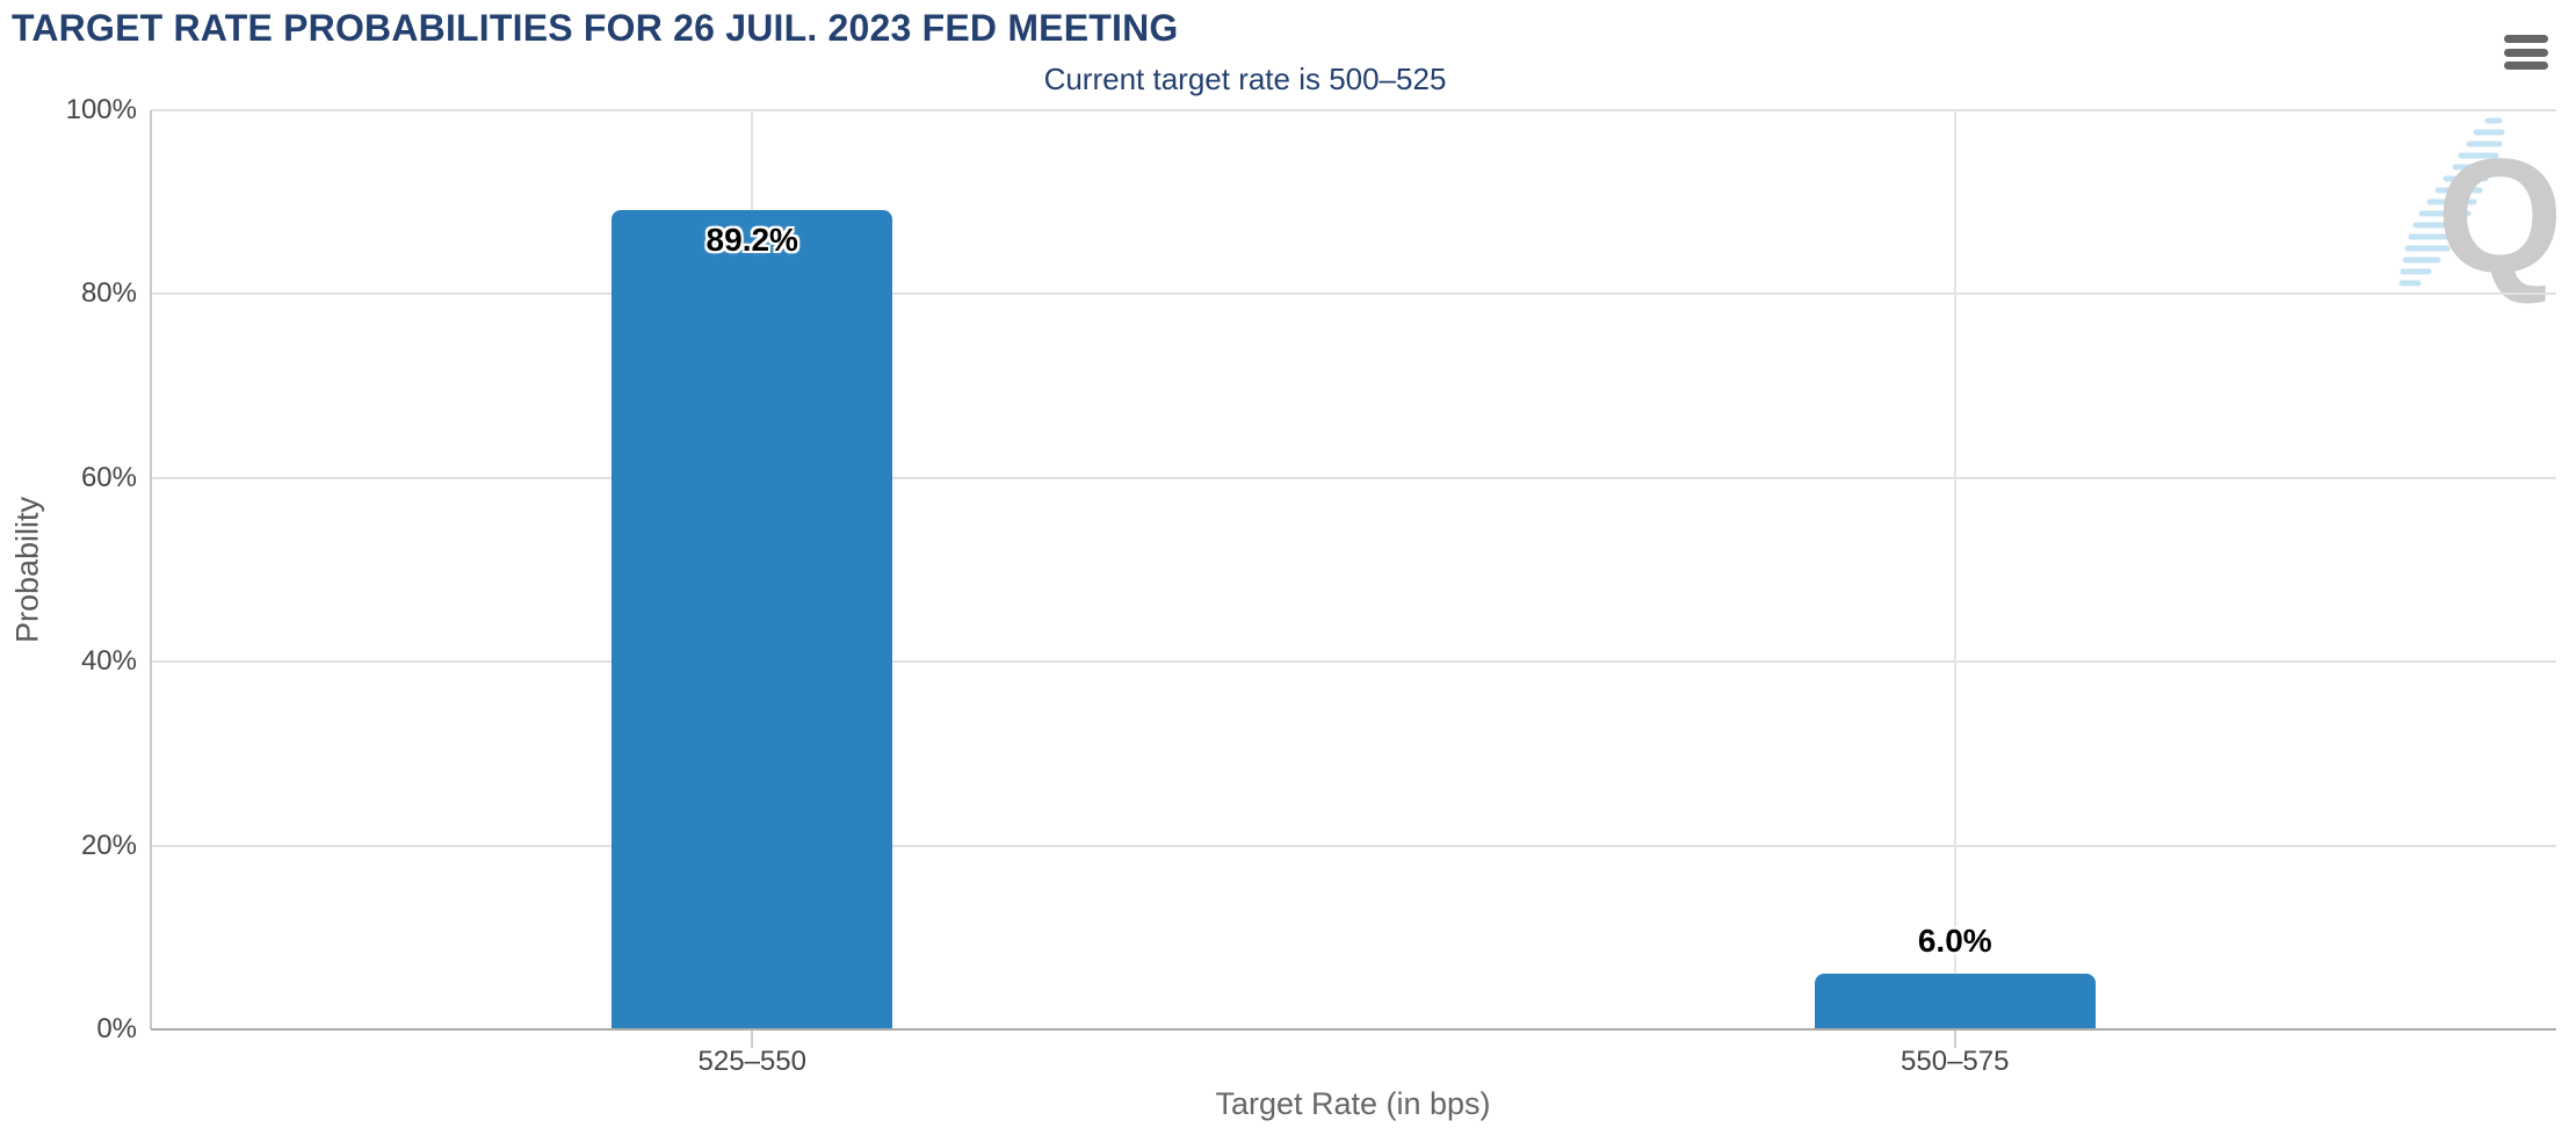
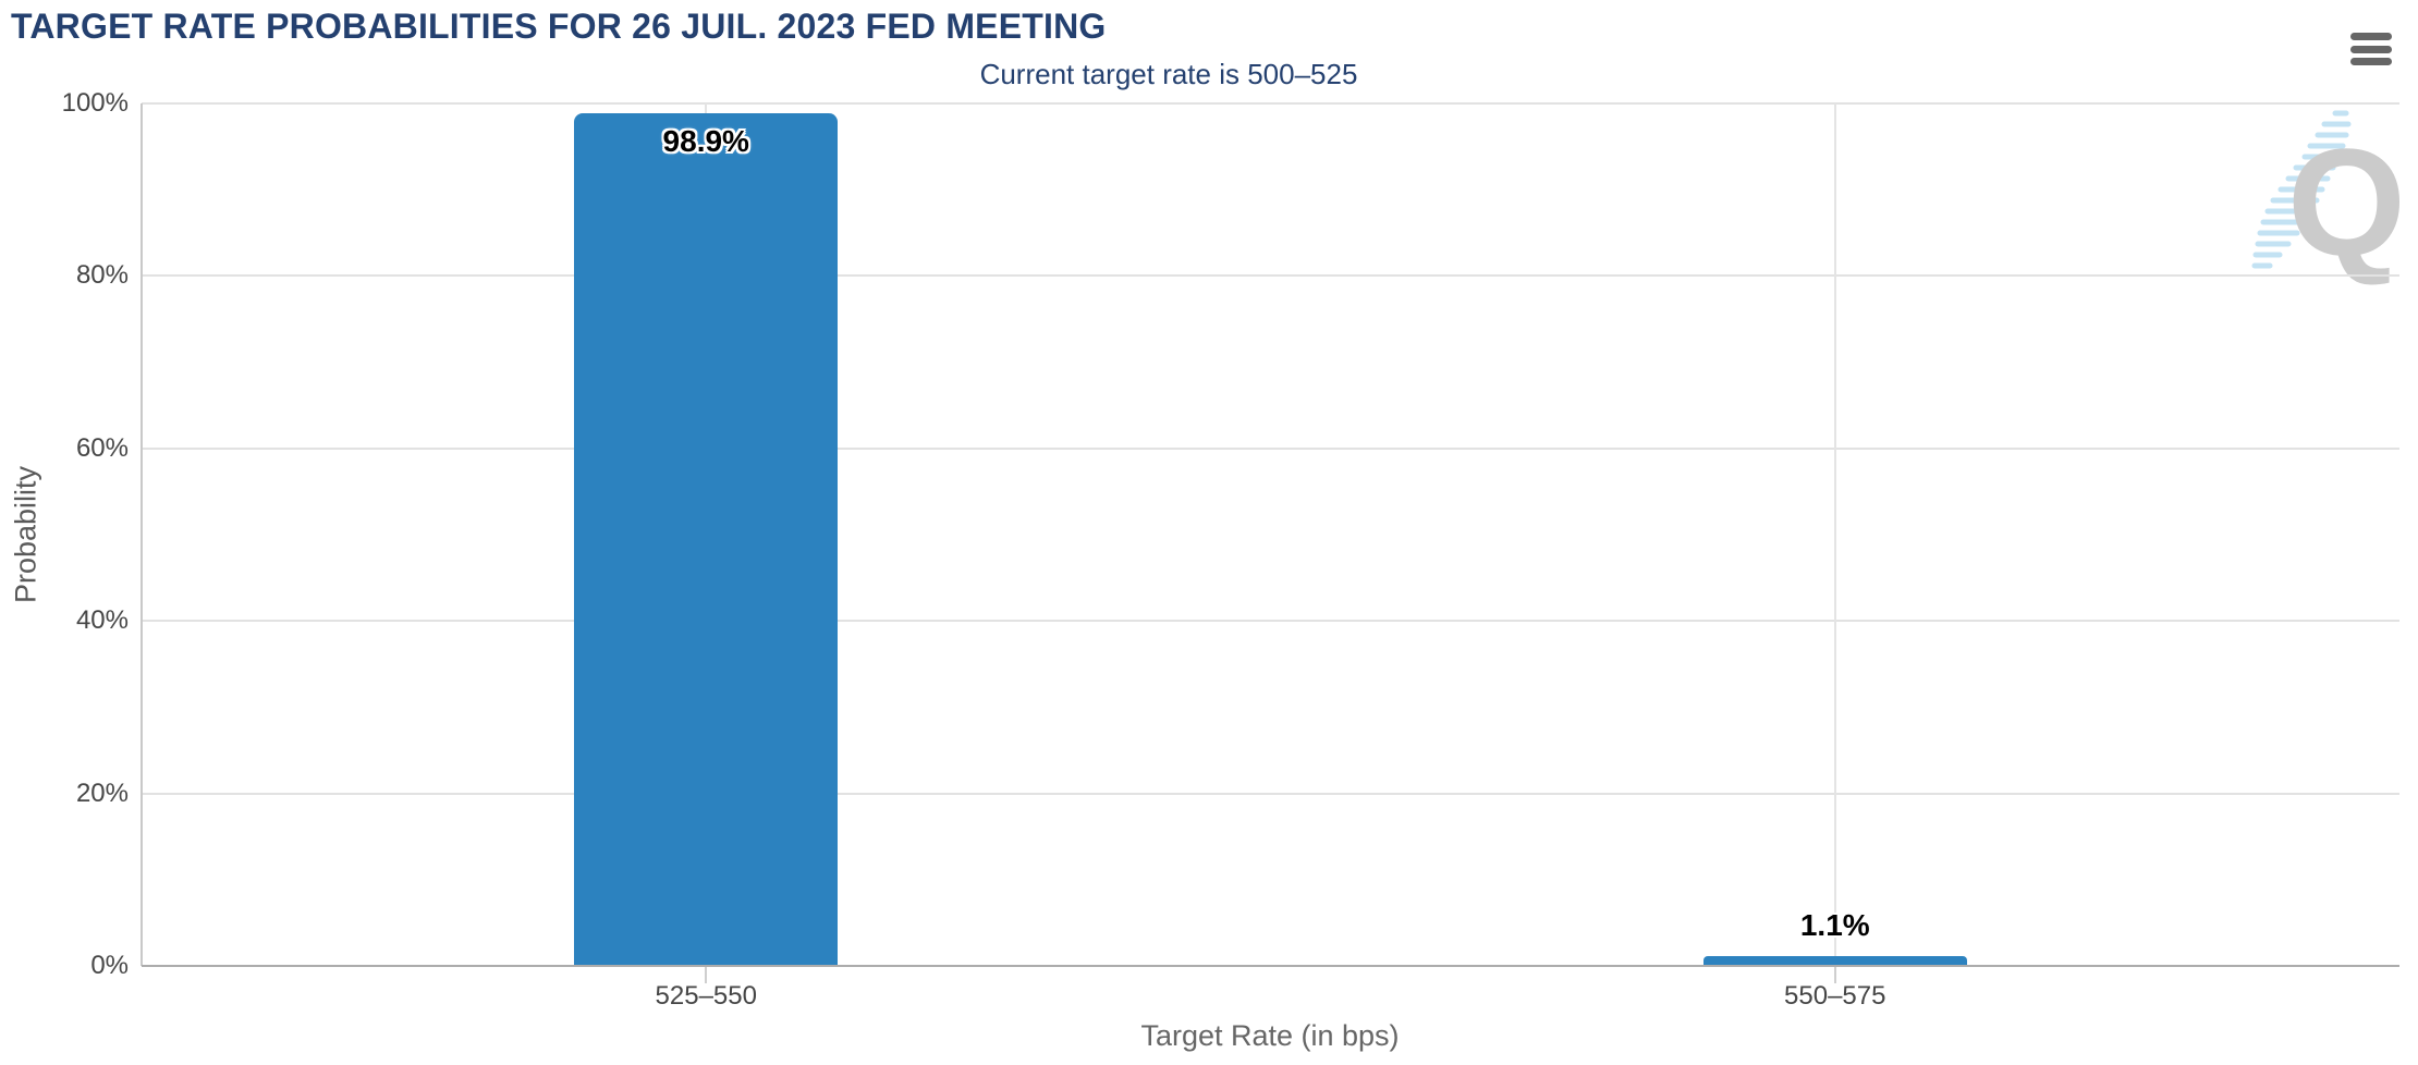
525–550: 89.2% -> 98.9%
550–575: 6.0% -> 1.1%
